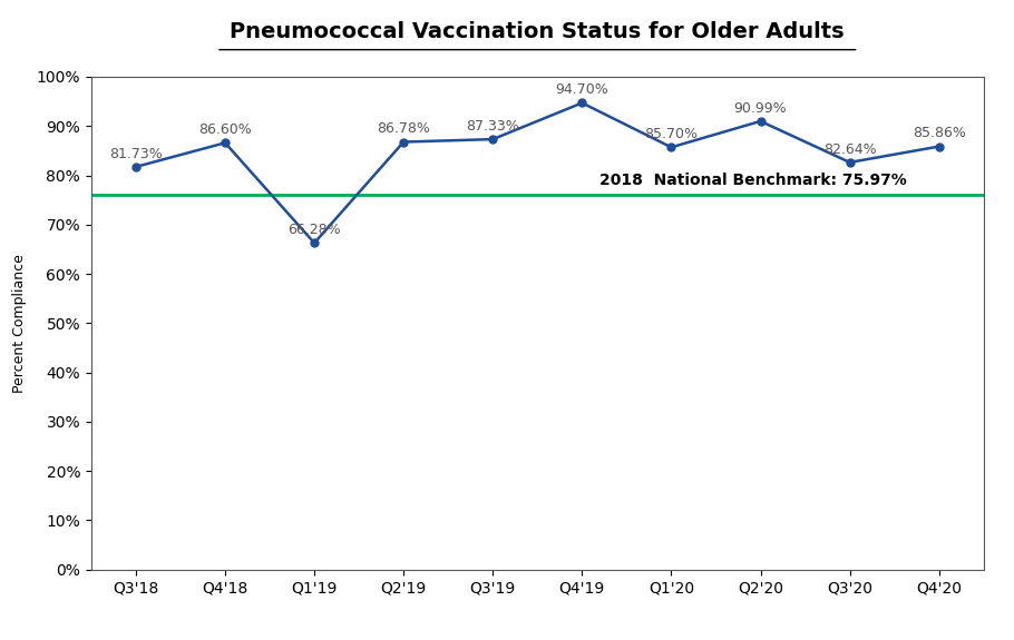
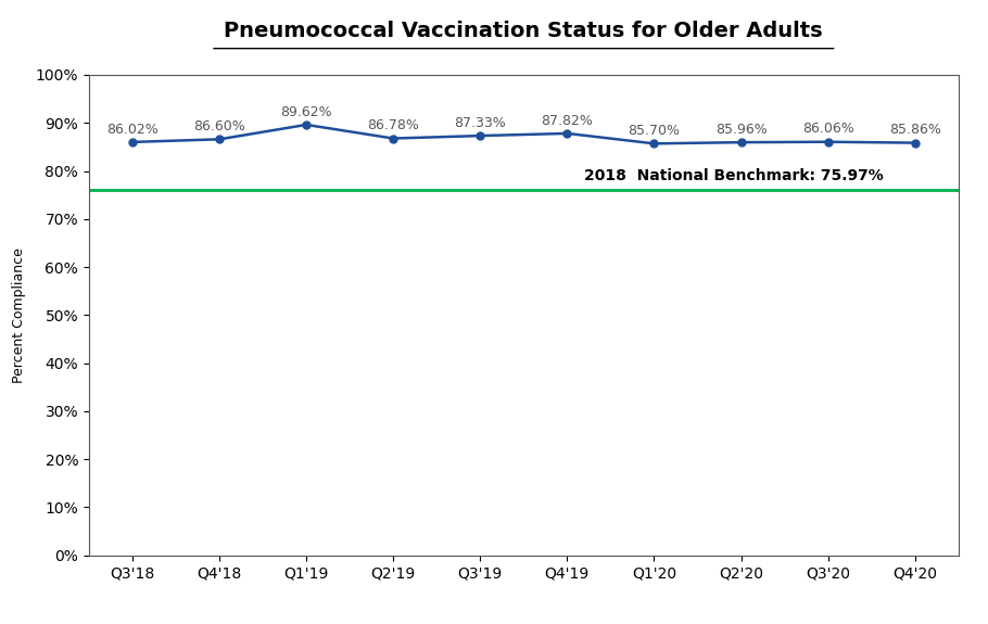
Q3'18: 81.73% -> 86.02%
Q1'19: 66.28% -> 89.62%
Q4'19: 94.70% -> 87.82%
Q2'20: 90.99% -> 85.96%
Q3'20: 82.64% -> 86.06%
